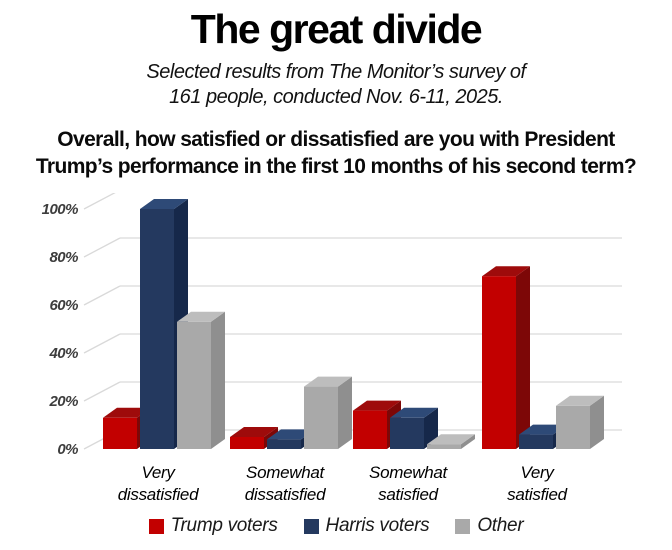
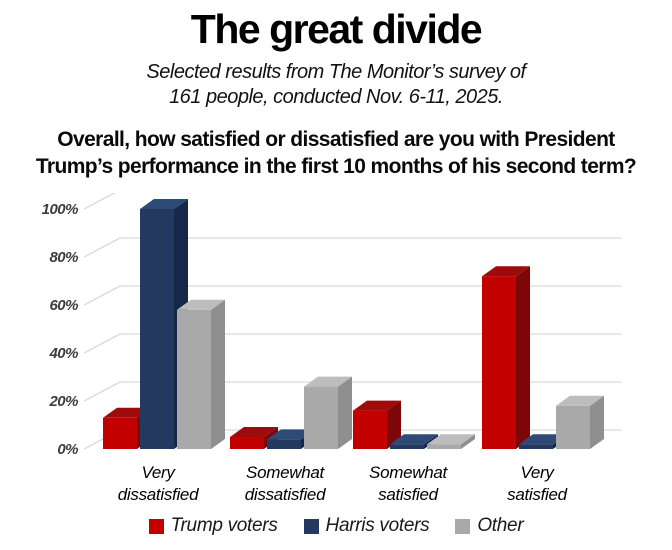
Other/Very dissatisfied: 53% -> 58%
Harris voters/Somewhat satisfied: 13% -> 2%
Harris voters/Very satisfied: 6% -> 2%
